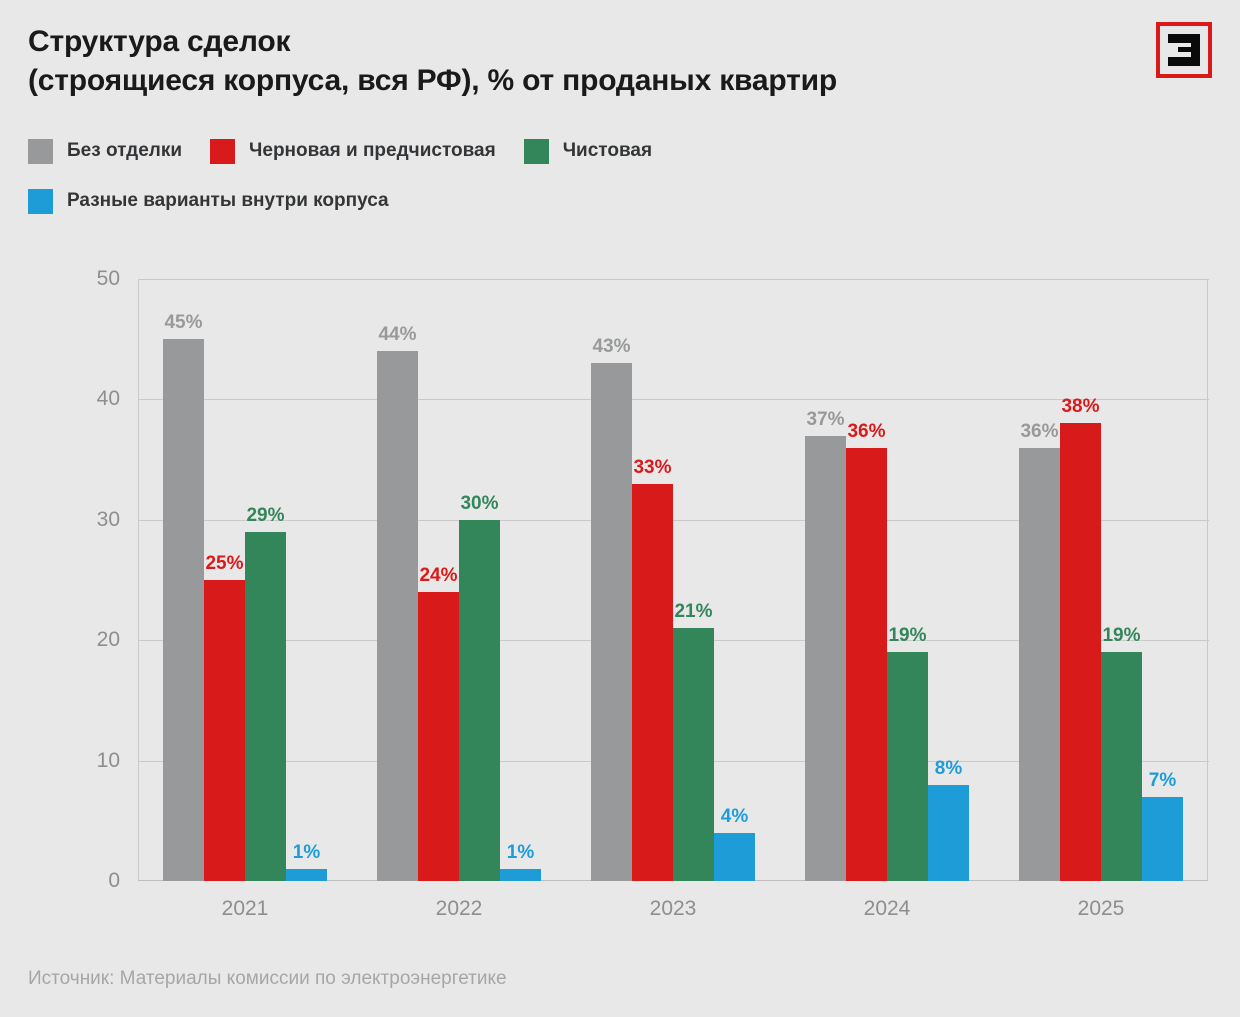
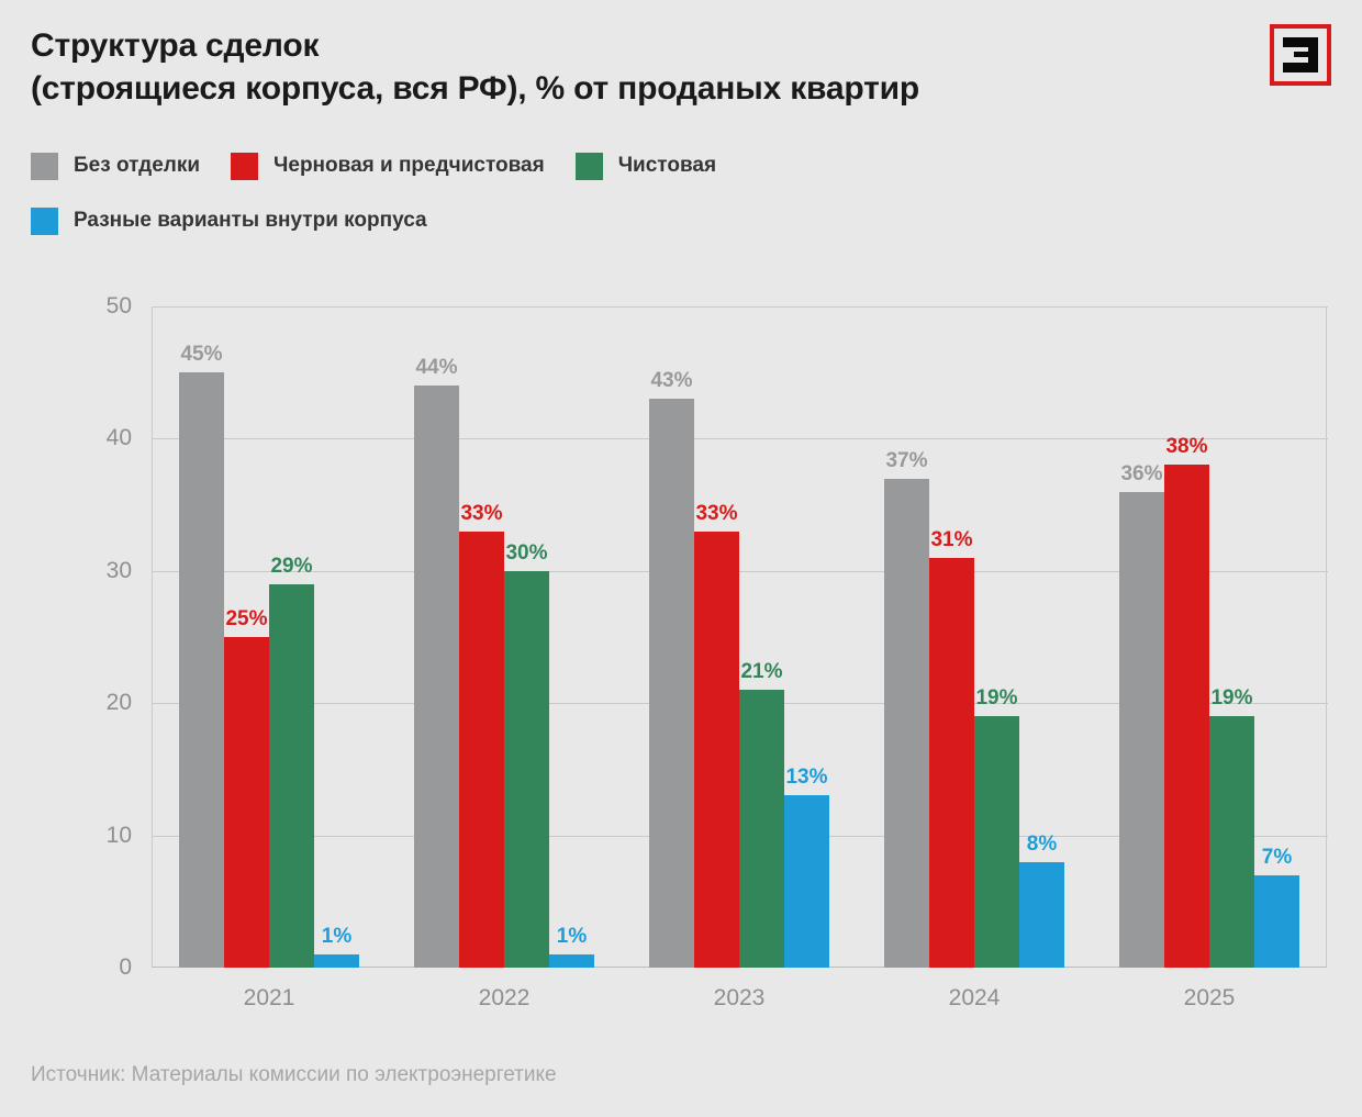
Черновая и предчистовая/2022: 24% -> 33%
Разные варианты внутри корпуса/2023: 4% -> 13%
Черновая и предчистовая/2024: 36% -> 31%
